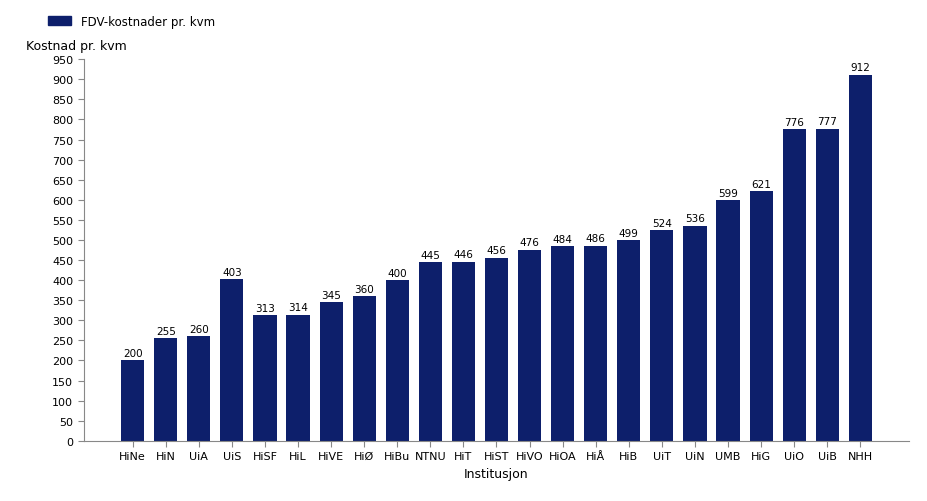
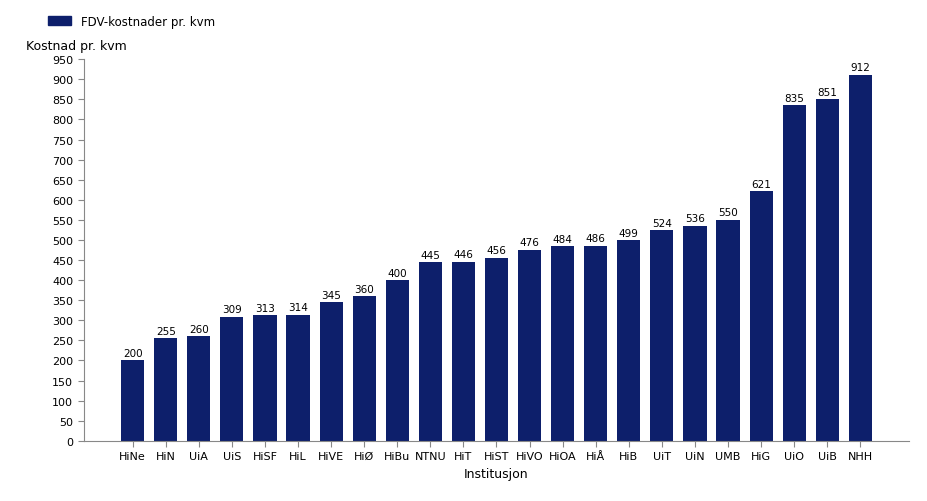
UiS: 403 -> 309
UMB: 599 -> 550
UiO: 776 -> 835
UiB: 777 -> 851
